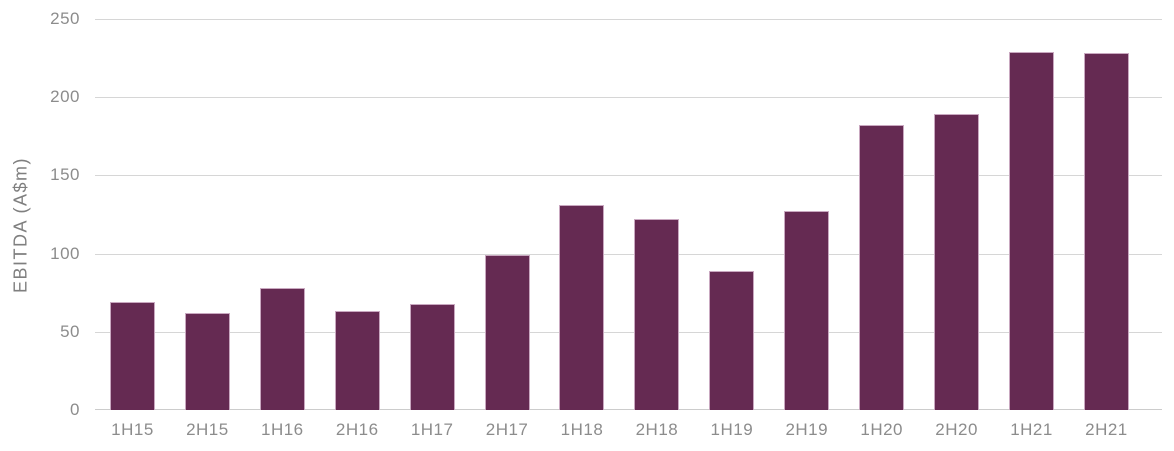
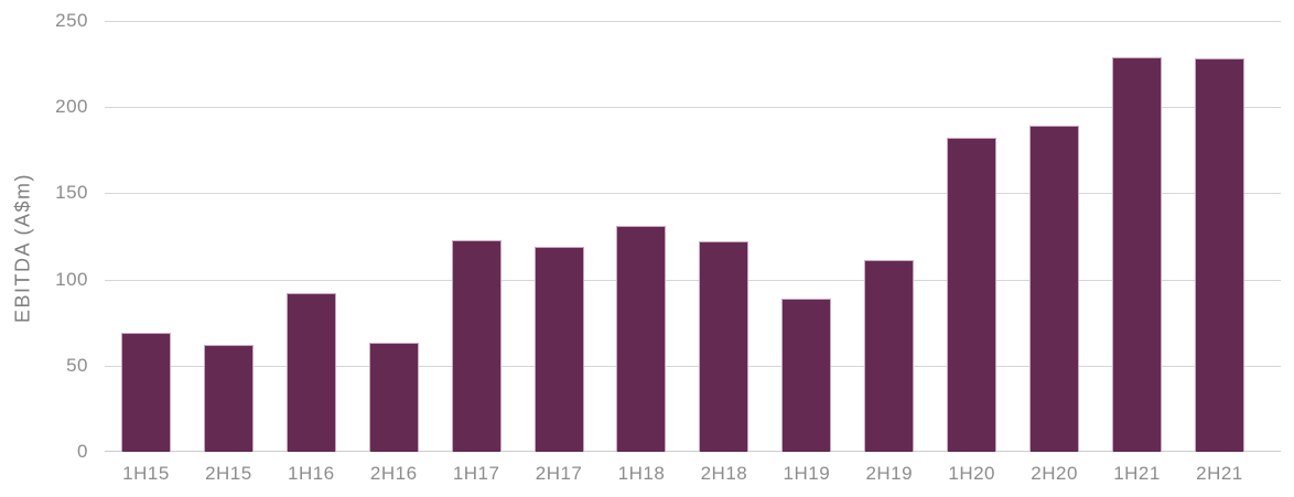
1H16: 78 -> 92
1H17: 68 -> 123
2H17: 99 -> 119
2H19: 127 -> 111
